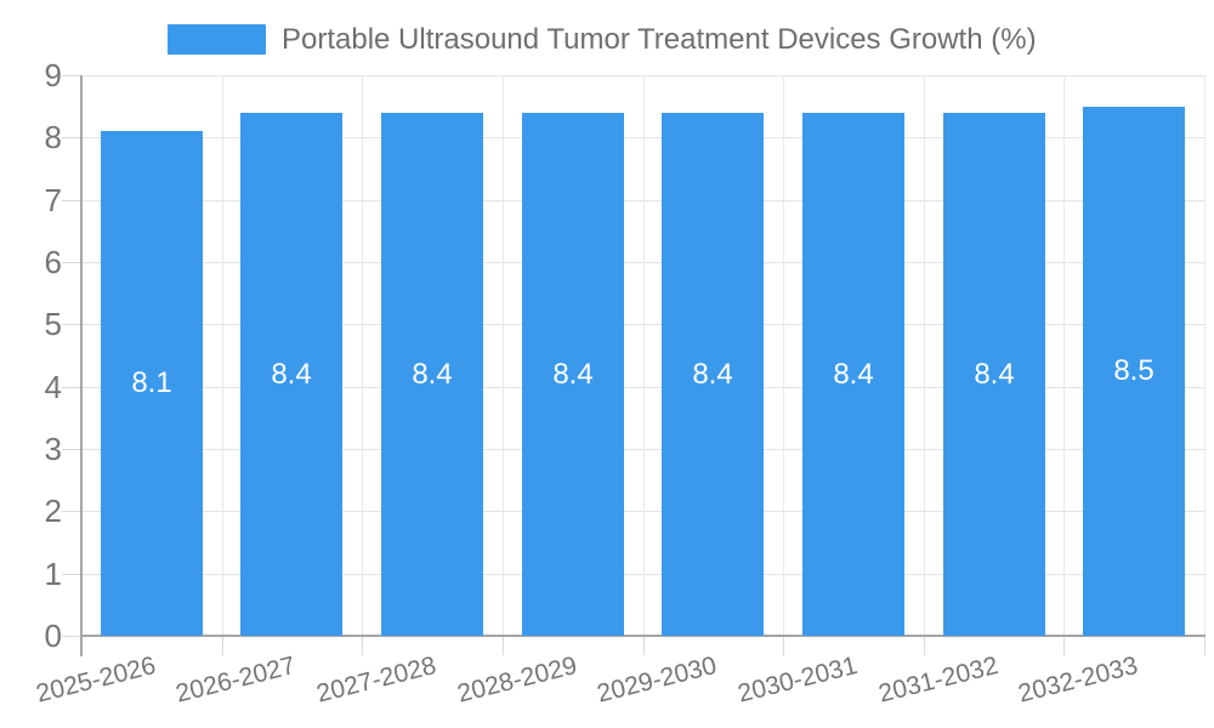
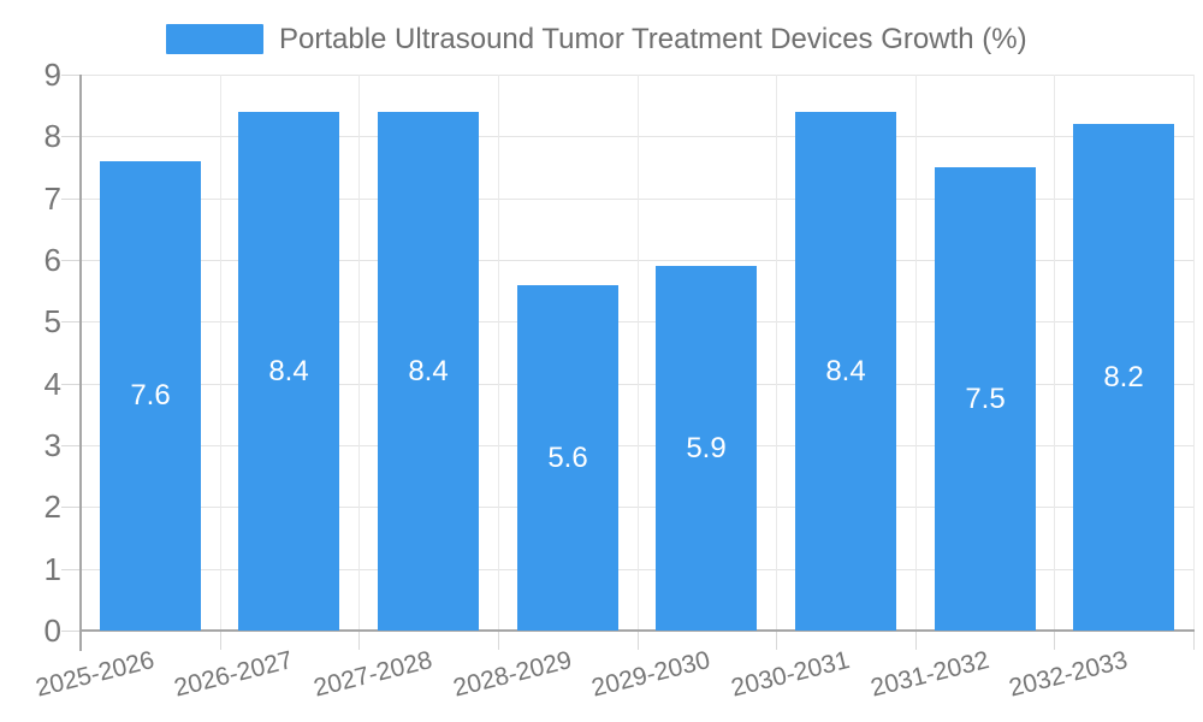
2025-2026: 8.1 -> 7.6
2028-2029: 8.4 -> 5.6
2029-2030: 8.4 -> 5.9
2031-2032: 8.4 -> 7.5
2032-2033: 8.5 -> 8.2
